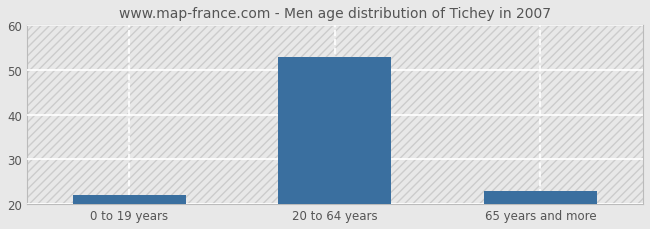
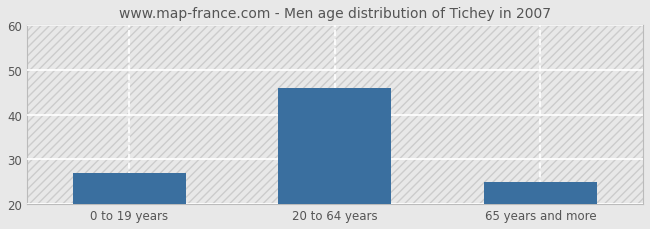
0 to 19 years: 22 -> 27
20 to 64 years: 53 -> 46
65 years and more: 23 -> 25
